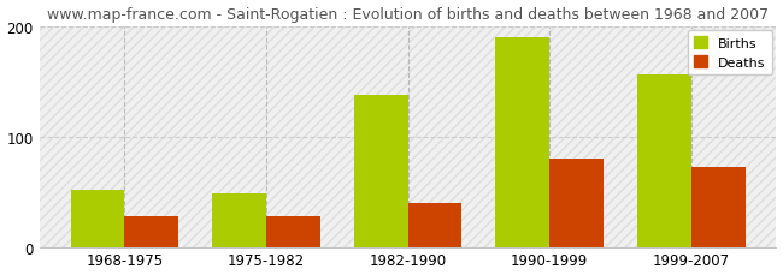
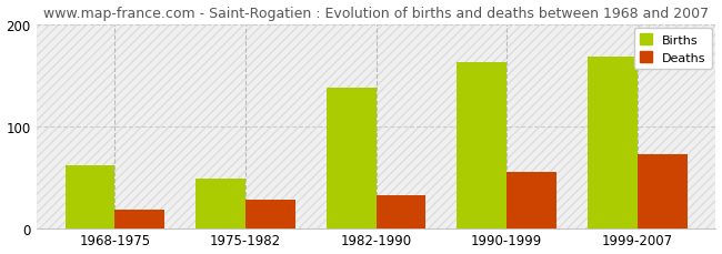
Births/1968-1975: 52 -> 62
Deaths/1968-1975: 28 -> 18
Deaths/1982-1990: 40 -> 32
Births/1990-1999: 190 -> 162
Deaths/1990-1999: 80 -> 55
Births/1999-2007: 156 -> 168
